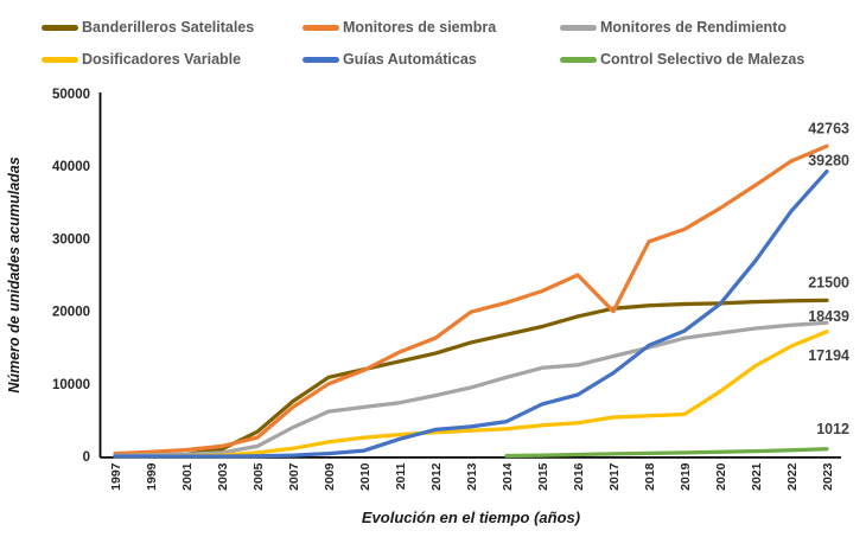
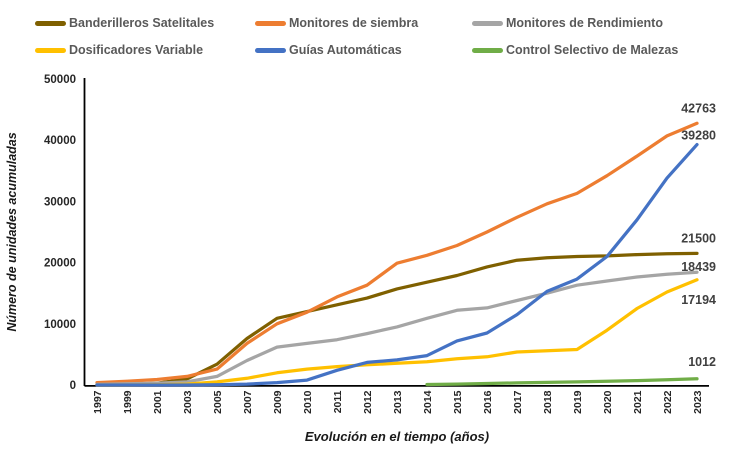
Monitores de siembra/2017: 20000 -> 27000
